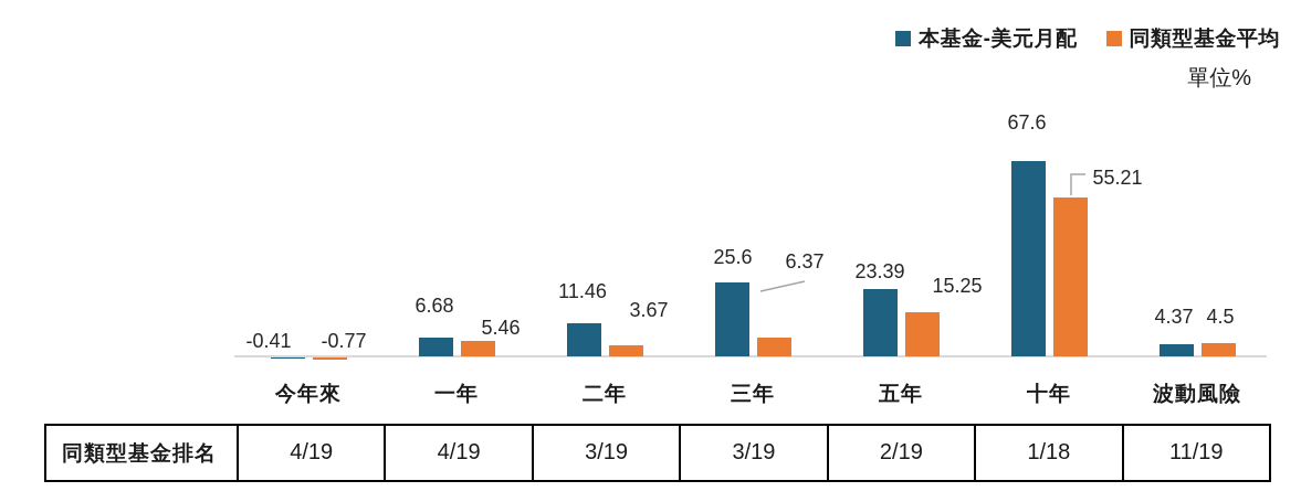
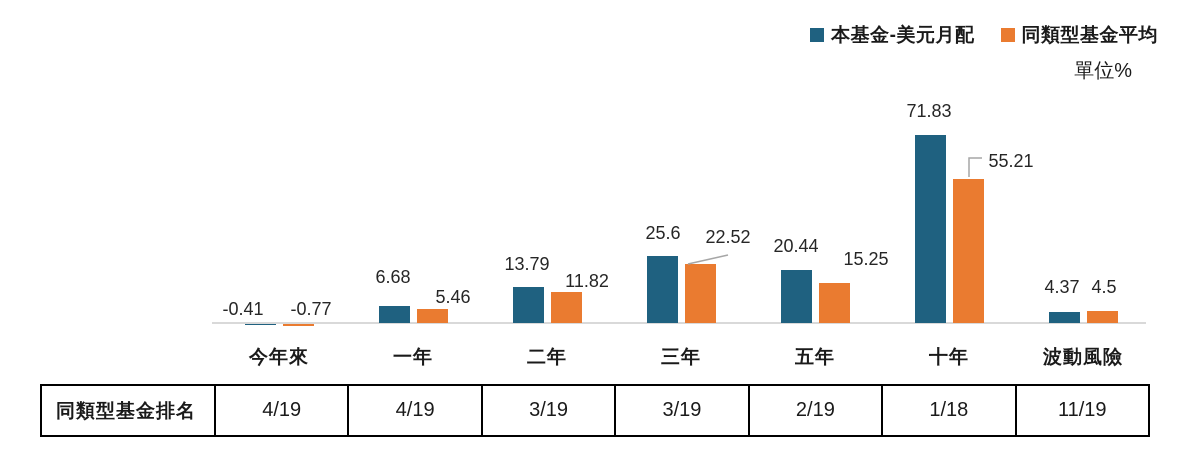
本基金-美元月配/二年: 11.46 -> 13.79
同類型基金平均/二年: 3.67 -> 11.82
同類型基金平均/三年: 6.37 -> 22.52
本基金-美元月配/五年: 23.39 -> 20.44
本基金-美元月配/十年: 67.6 -> 71.83
